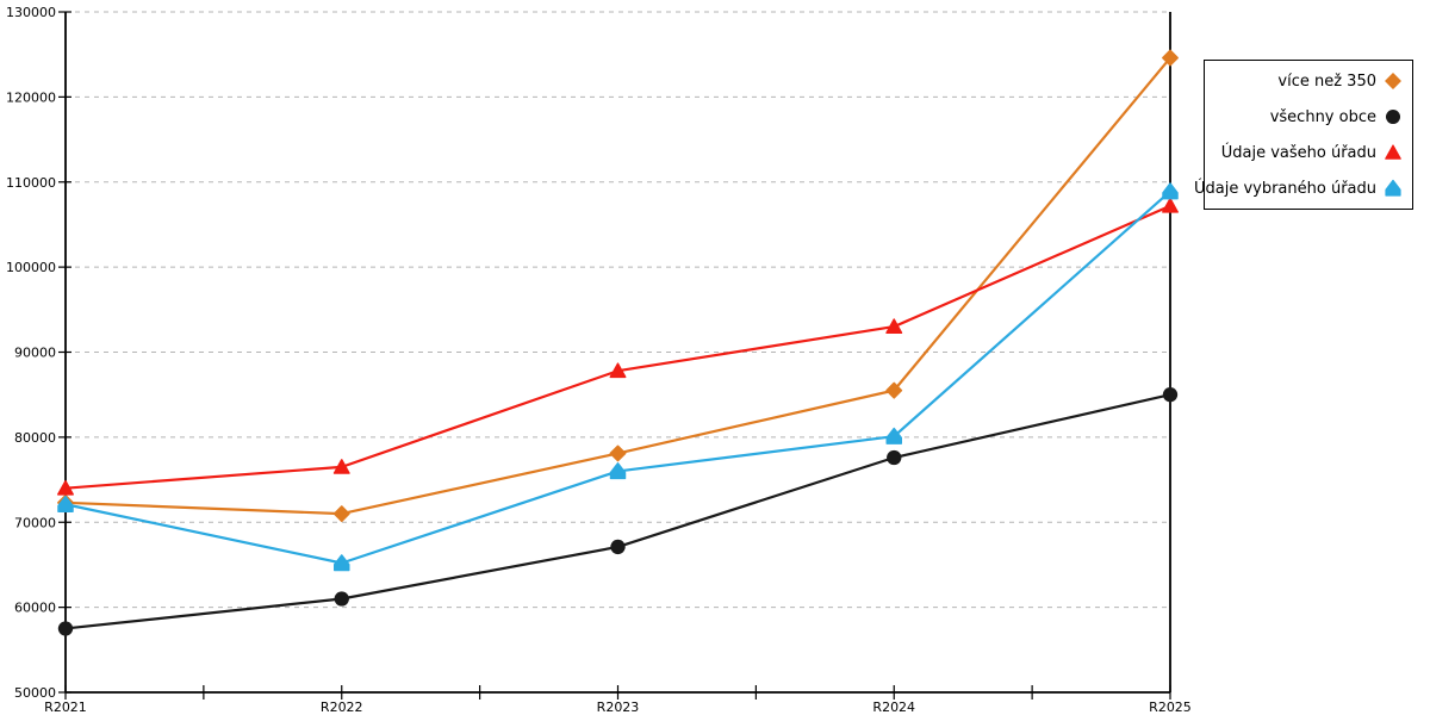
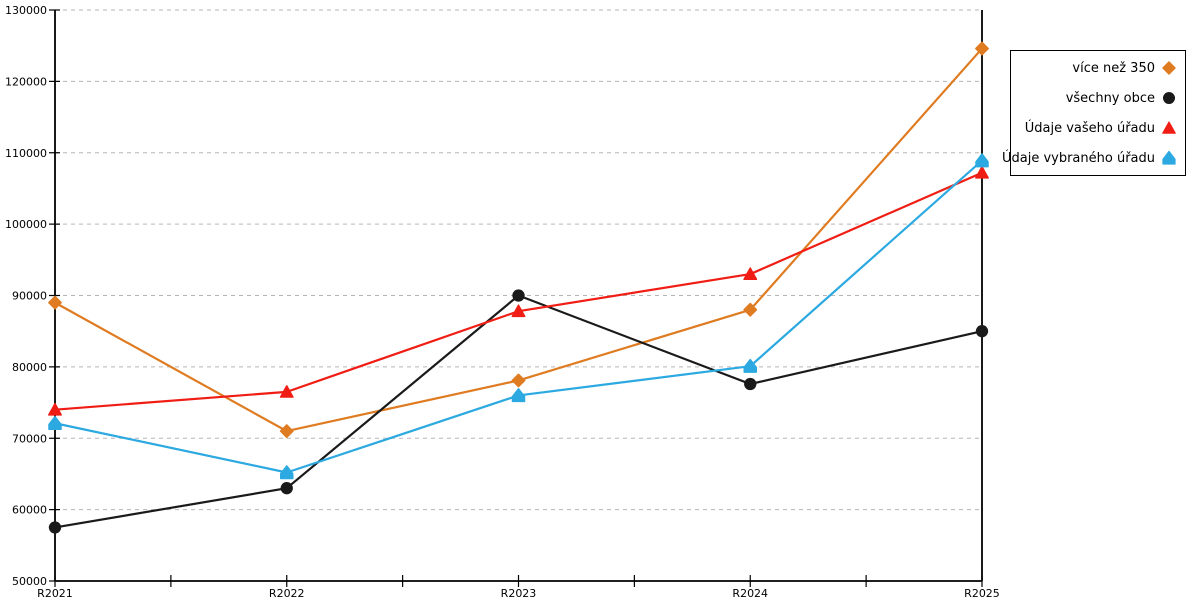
více než 350/R2021: 72000 -> 89000
všechny obce/R2022: 61000 -> 63000
všechny obce/R2023: 67000 -> 90000
více než 350/R2024: 86000 -> 88000
